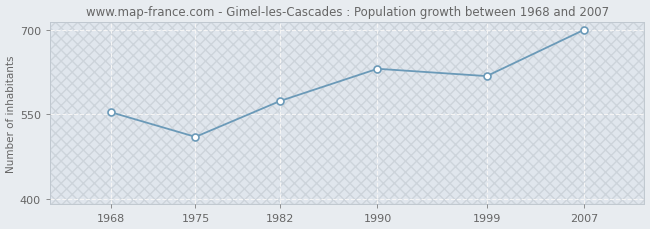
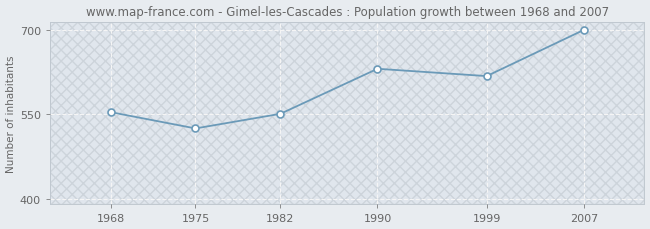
1975: 510 -> 525
1982: 574 -> 551
